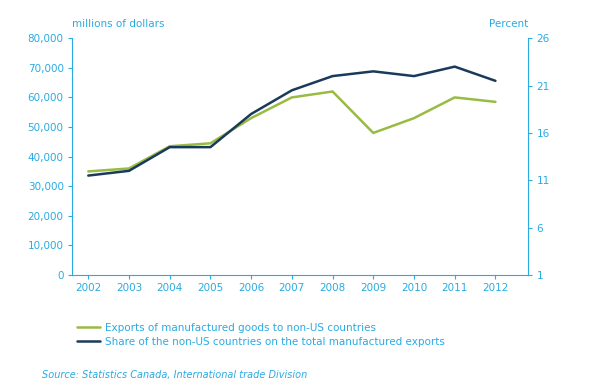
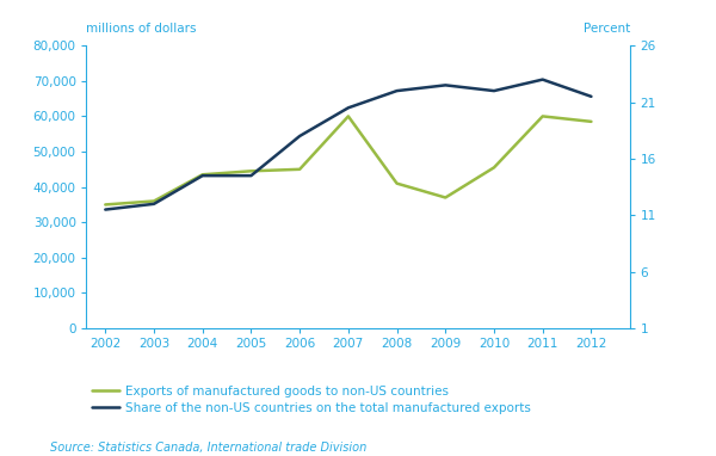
Exports of manufactured goods to non-US countries/2006: 53,000 -> 45,000
Exports of manufactured goods to non-US countries/2008: 62,000 -> 41,000
Exports of manufactured goods to non-US countries/2009: 48,000 -> 37,000
Exports of manufactured goods to non-US countries/2010: 53,000 -> 45,500
